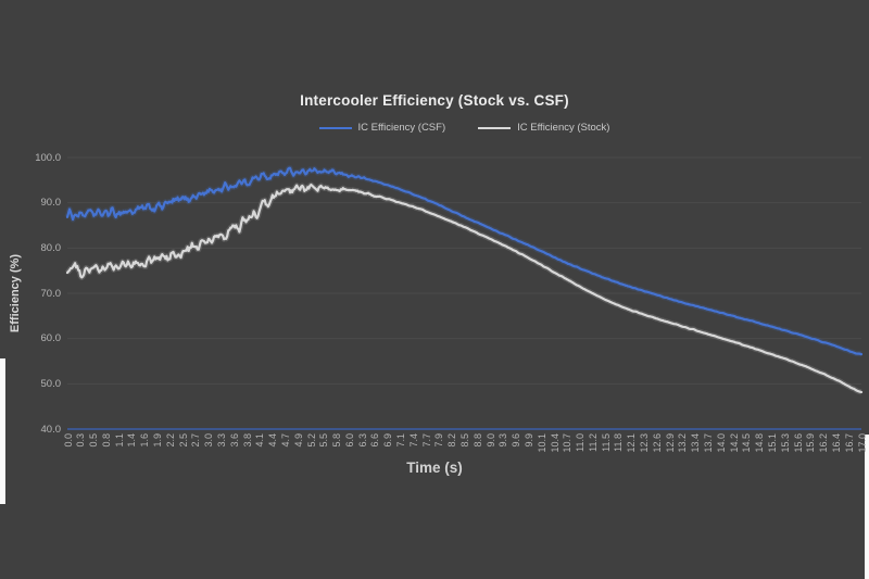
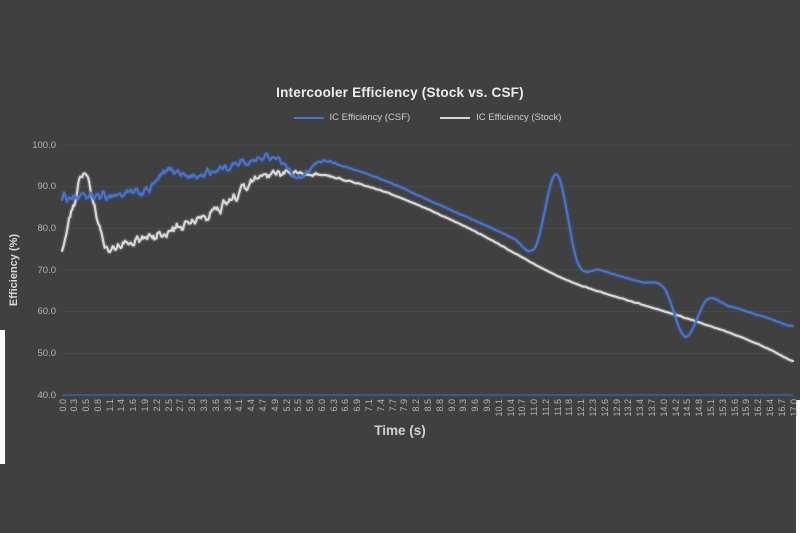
IC Efficiency (Stock)/0.5: 75 -> 93
IC Efficiency (CSF)/2.5: 91 -> 94
IC Efficiency (CSF)/5.5: 97 -> 92
IC Efficiency (CSF)/11.5: 73 -> 93
IC Efficiency (CSF)/14.5: 64 -> 54
